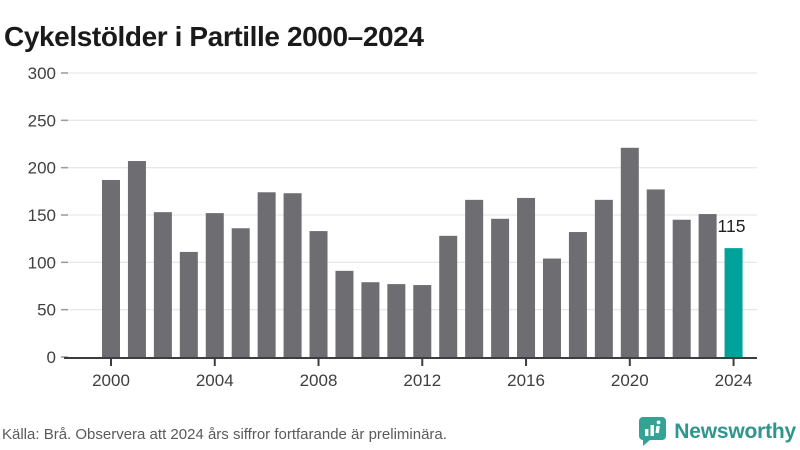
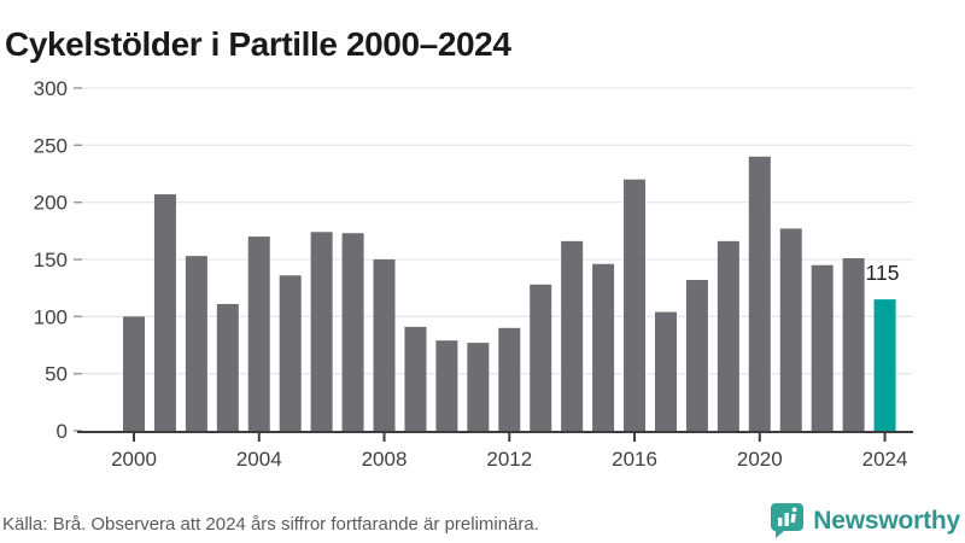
2000: 190 -> 100
2004: 150 -> 170
2008: 130 -> 150
2012: 80 -> 90
2016: 170 -> 220
2020: 220 -> 240
